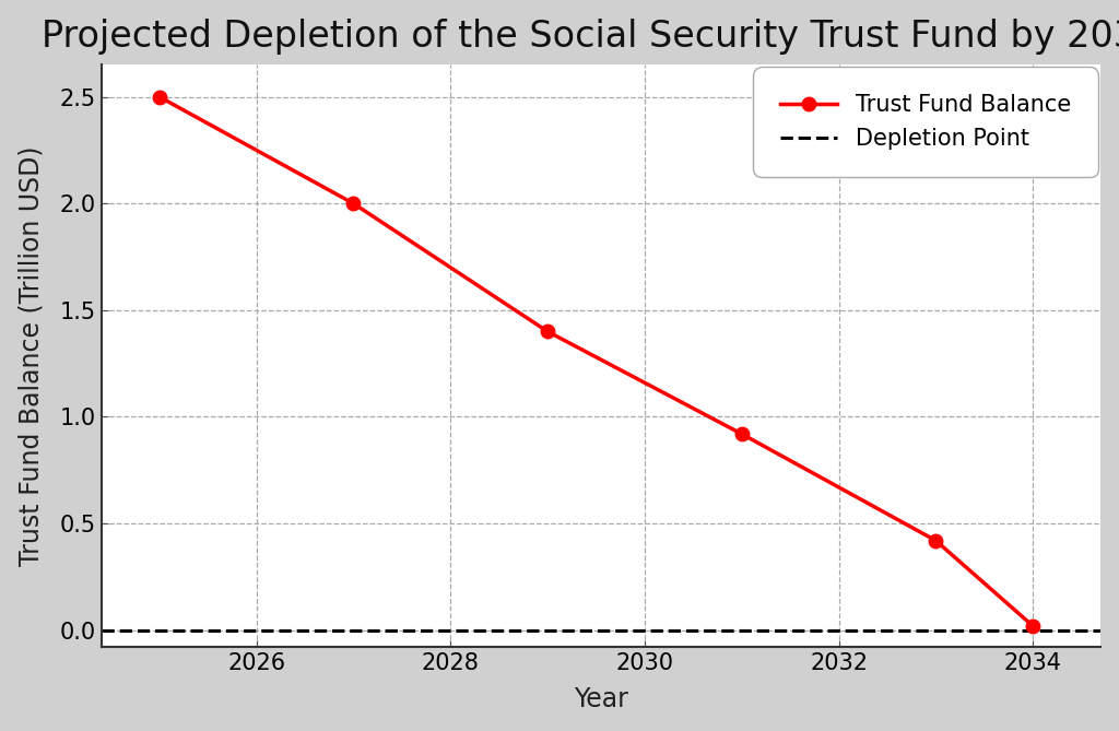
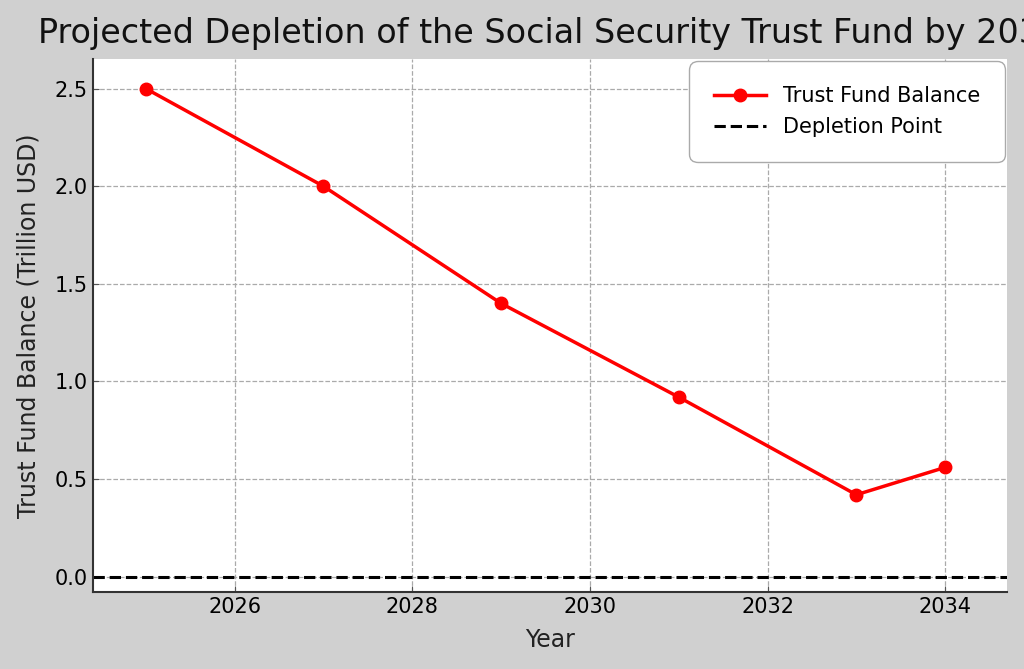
2034: 0.02 -> 0.56
